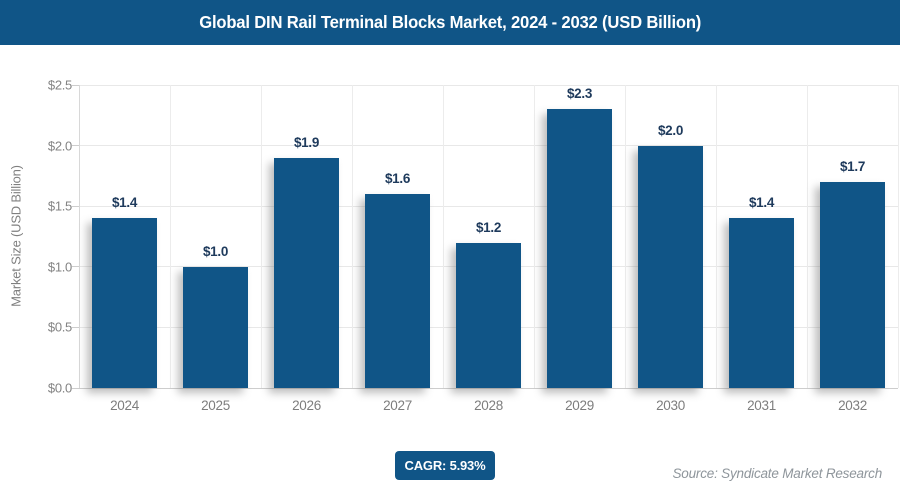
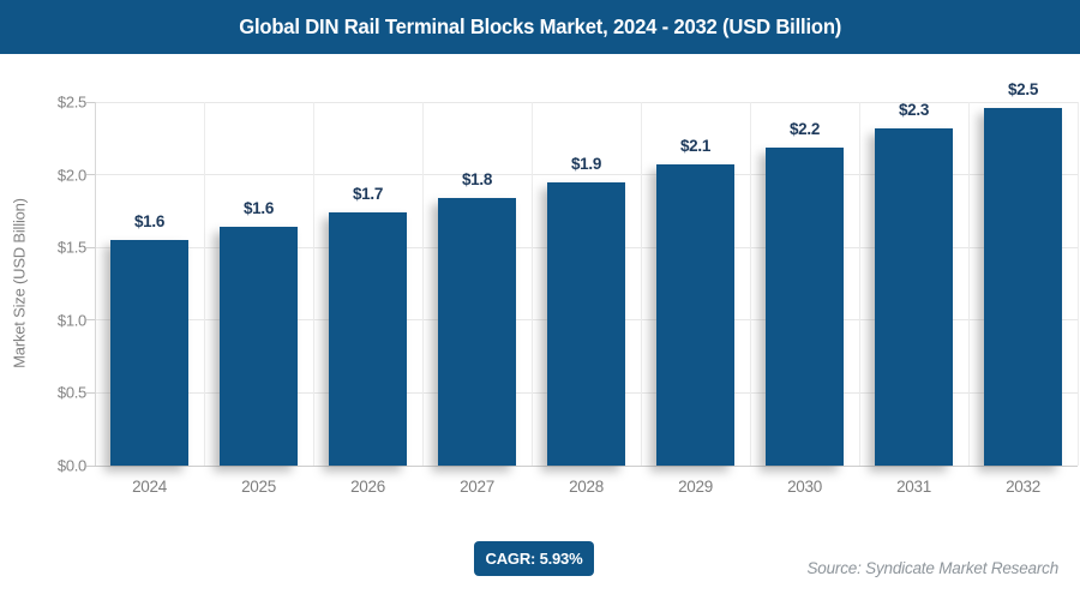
2024: $1.4 -> $1.6
2025: $1.0 -> $1.6
2026: $1.9 -> $1.7
2027: $1.6 -> $1.8
2028: $1.2 -> $1.9
2029: $2.3 -> $2.1
2030: $2.0 -> $2.2
2031: $1.4 -> $2.3
2032: $1.7 -> $2.5
